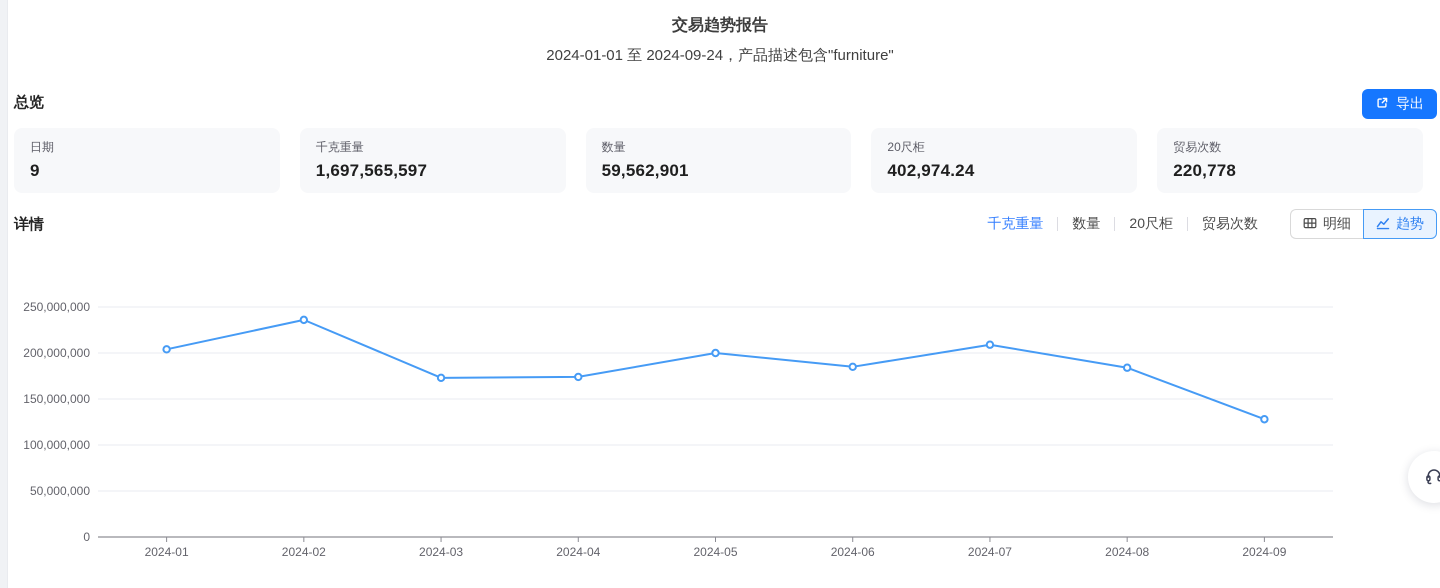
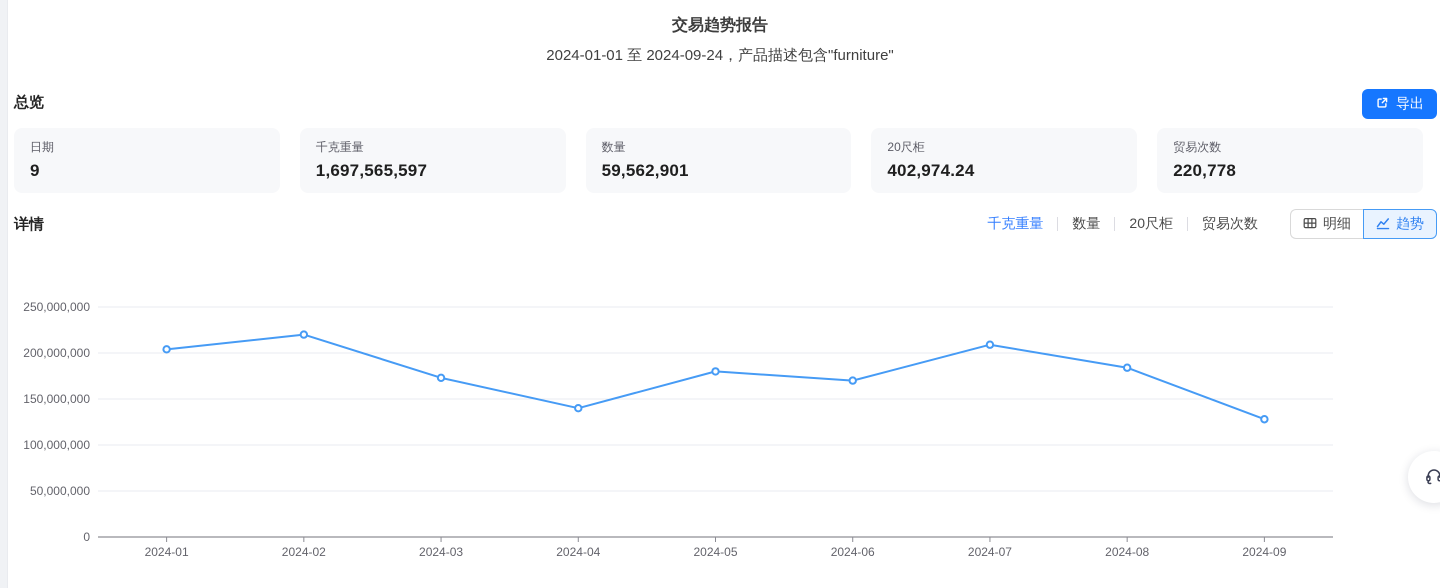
2024-02: 240000000 -> 220000000
2024-04: 170000000 -> 140000000
2024-05: 200000000 -> 180000000
2024-06: 180000000 -> 170000000
